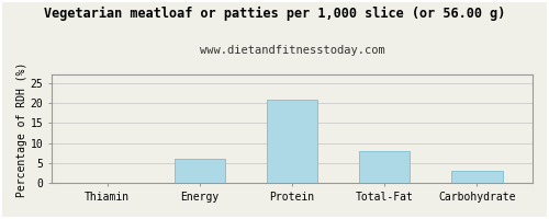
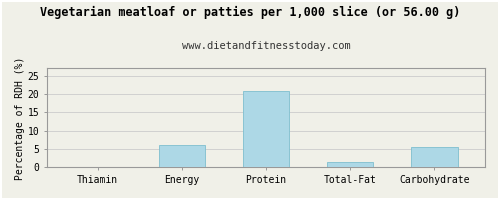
Total-Fat: 8.0 -> 1.5
Carbohydrate: 3.0 -> 5.5
